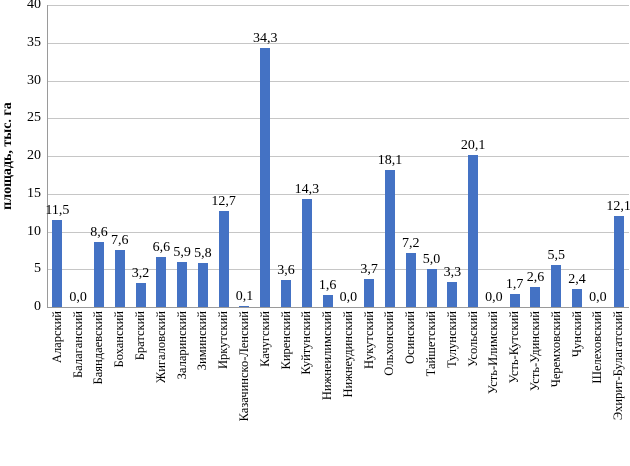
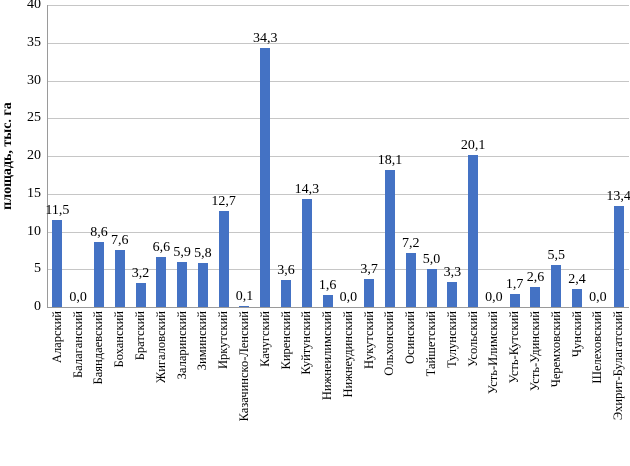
Эхирит-Булагатский: 12,1 -> 13,4
